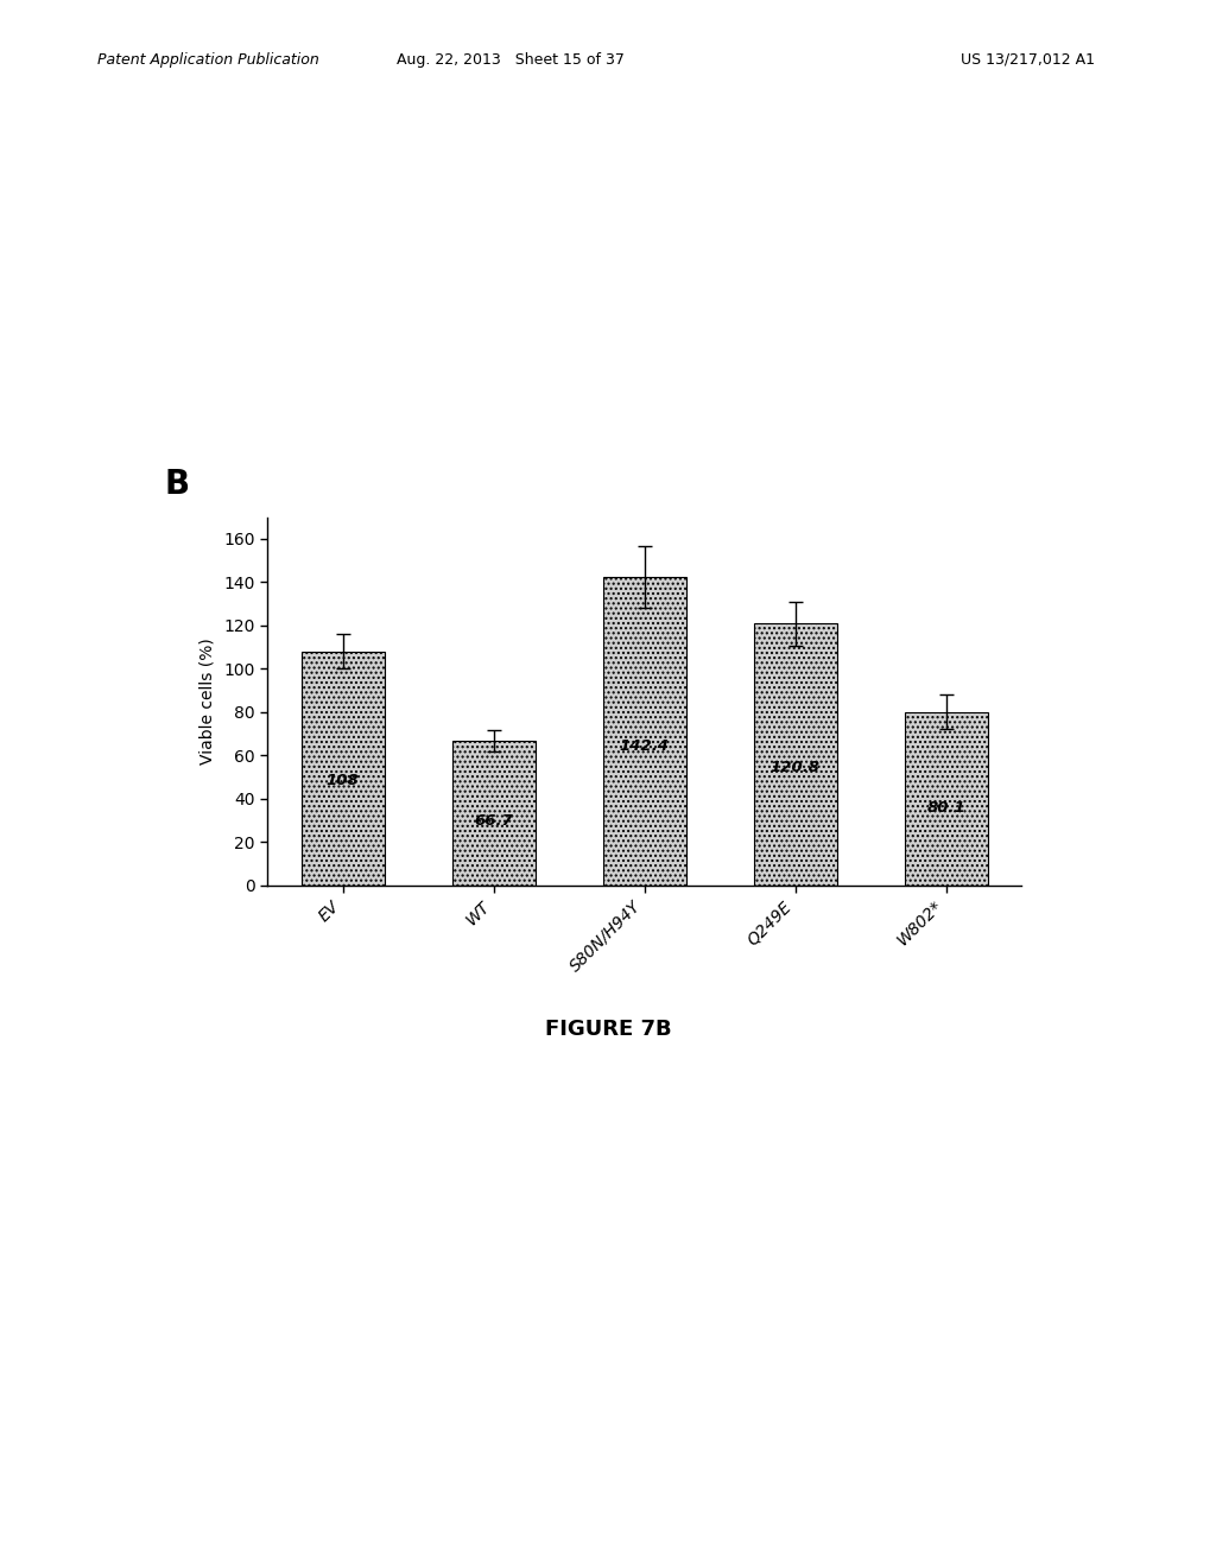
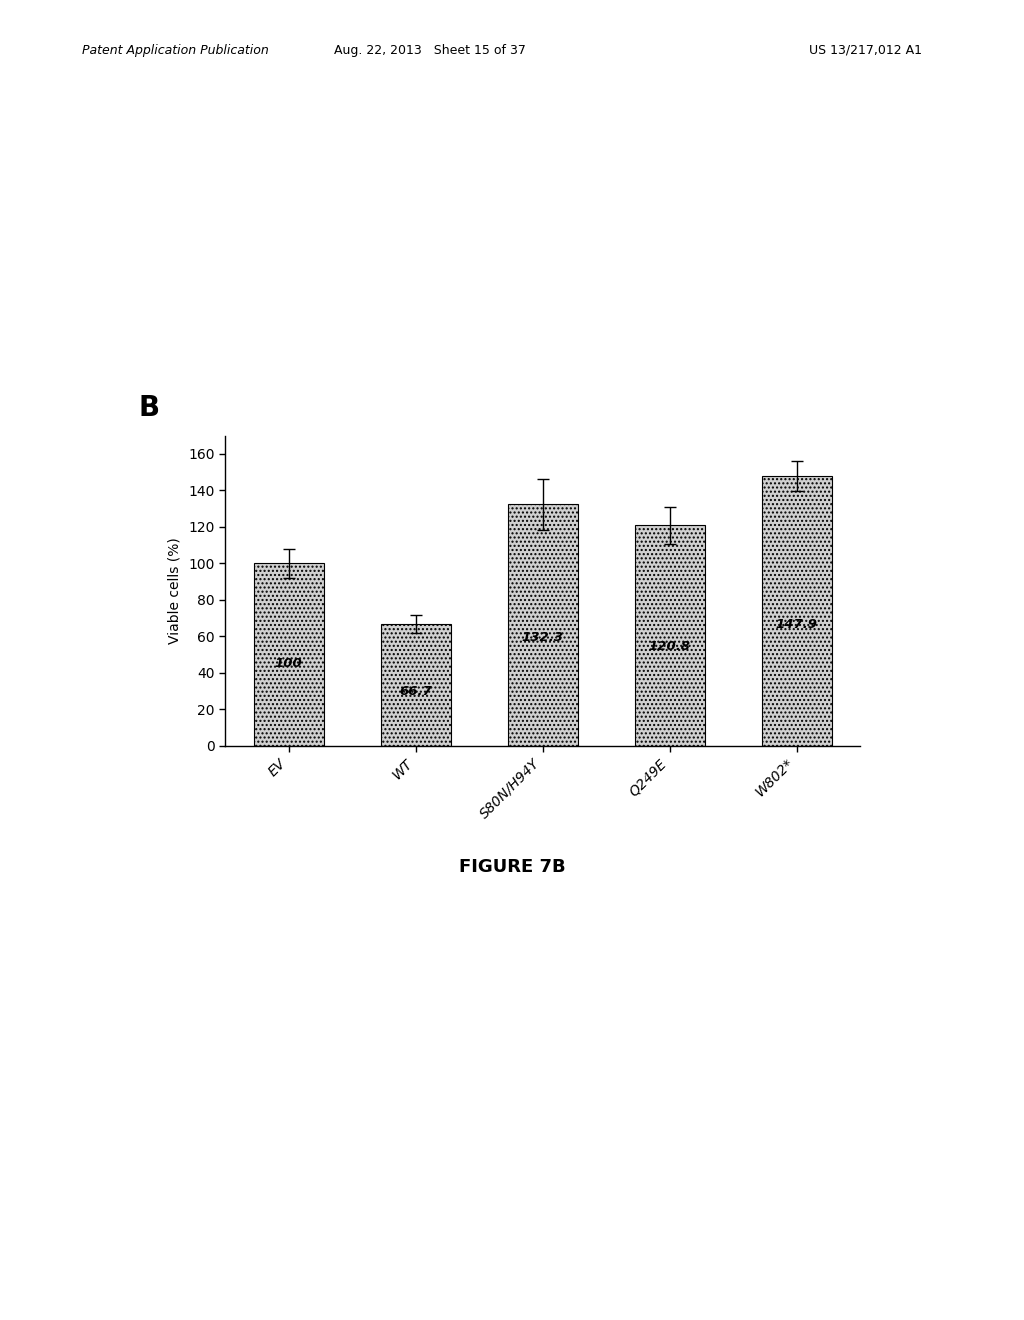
EV: 108 -> 100
S80N/H94Y: 142.4 -> 132.3
W802*: 80.1 -> 147.9
